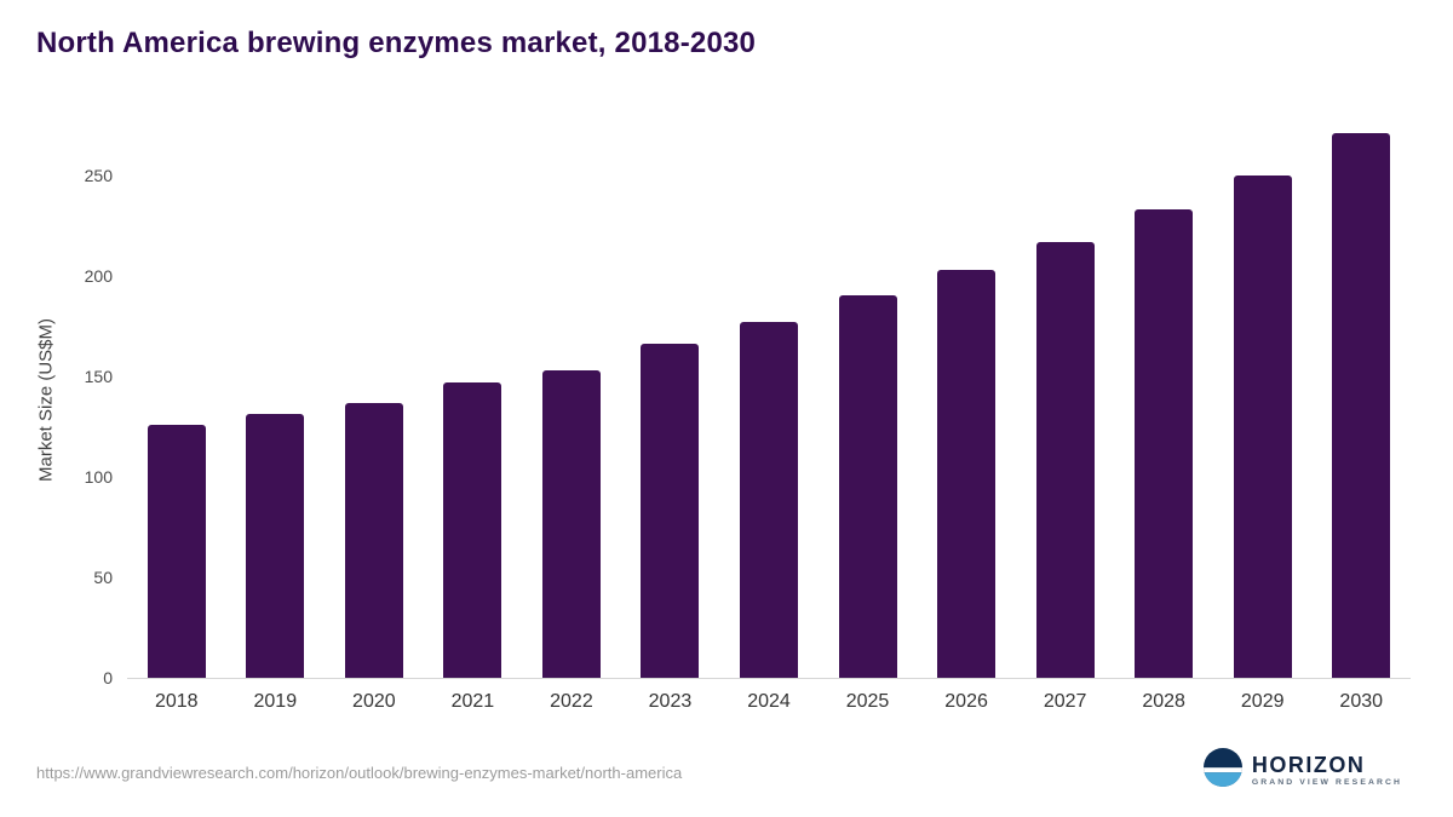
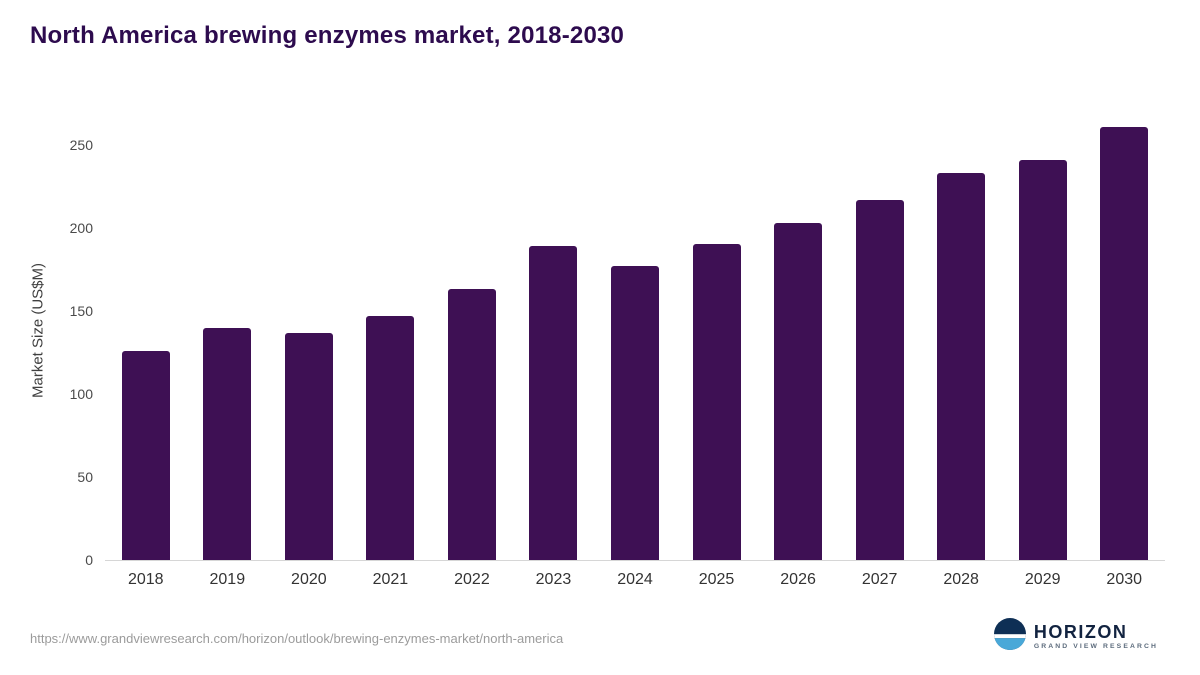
2019: 131 -> 140
2022: 153 -> 163
2023: 166 -> 189
2029: 250 -> 241
2030: 271 -> 261
